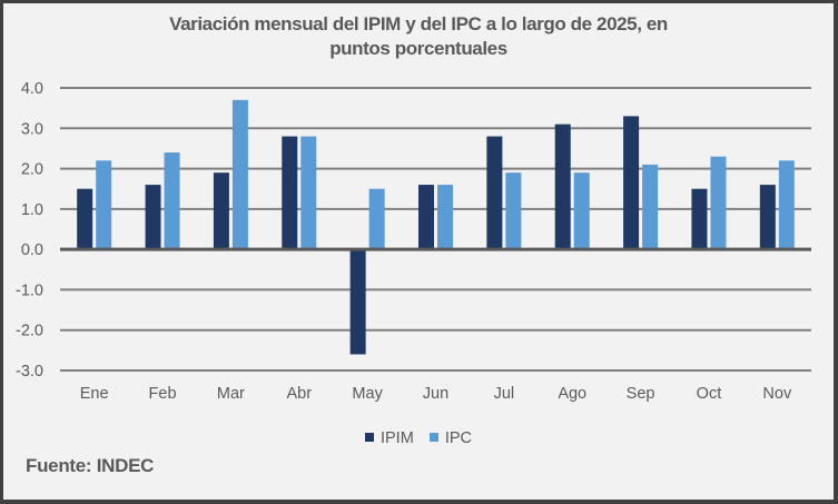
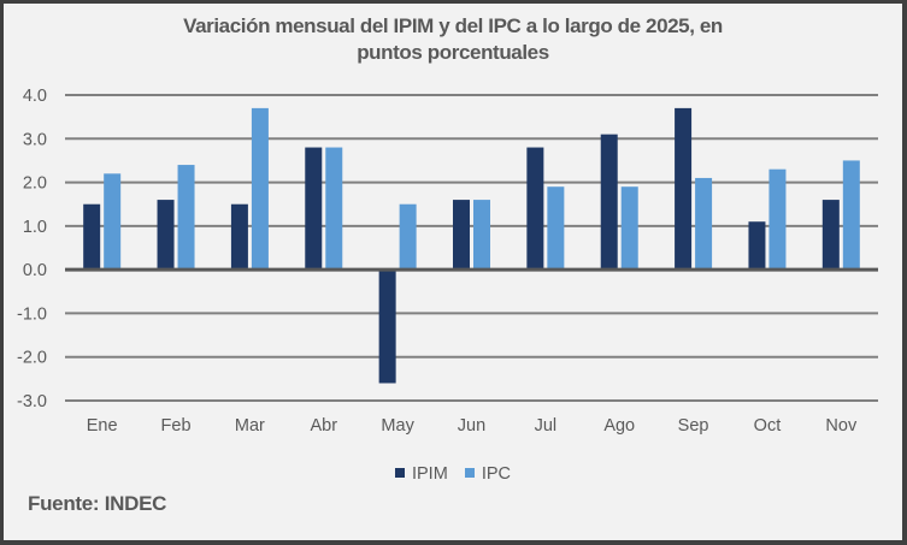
IPIM/Mar: 1.9 -> 1.5
IPIM/Sep: 3.3 -> 3.7
IPIM/Oct: 1.5 -> 1.1
IPC/Nov: 2.2 -> 2.5
